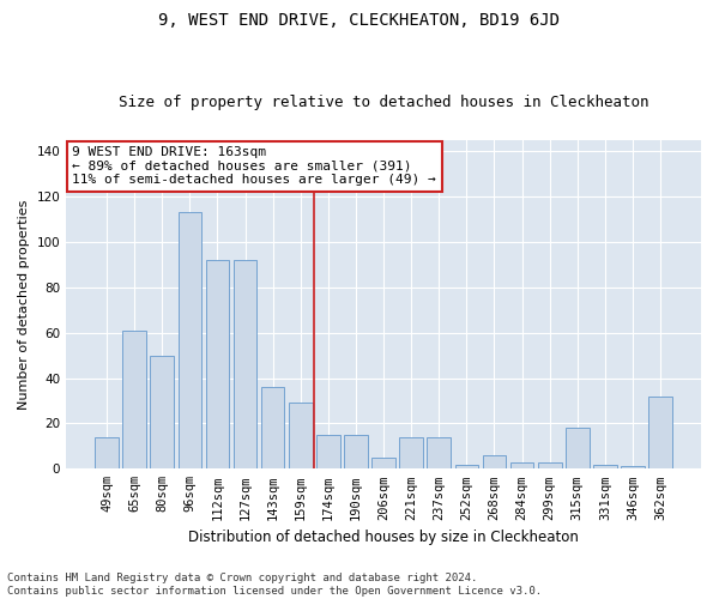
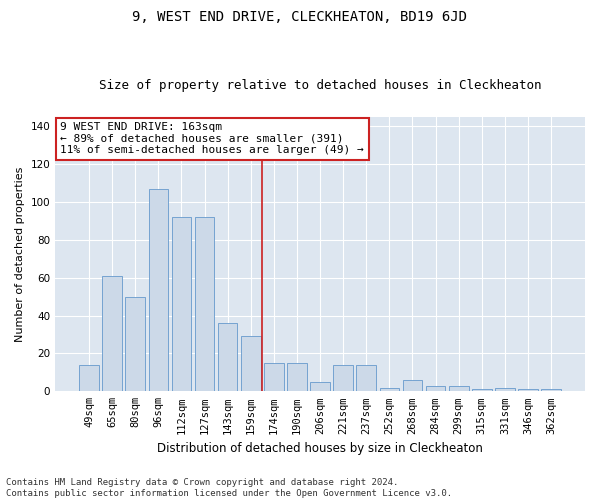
96sqm: 113 -> 107
315sqm: 18 -> 1
362sqm: 32 -> 1
